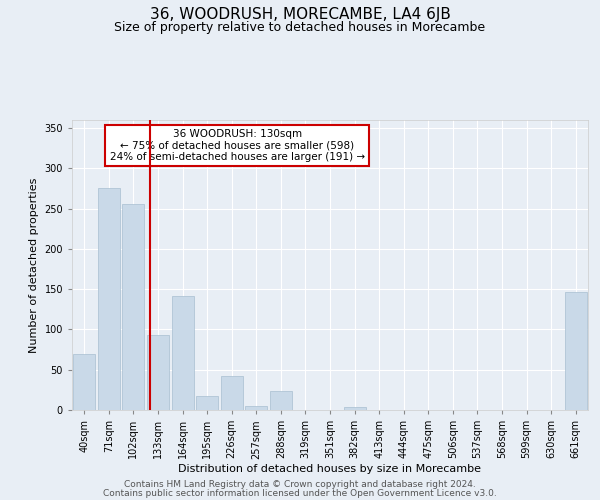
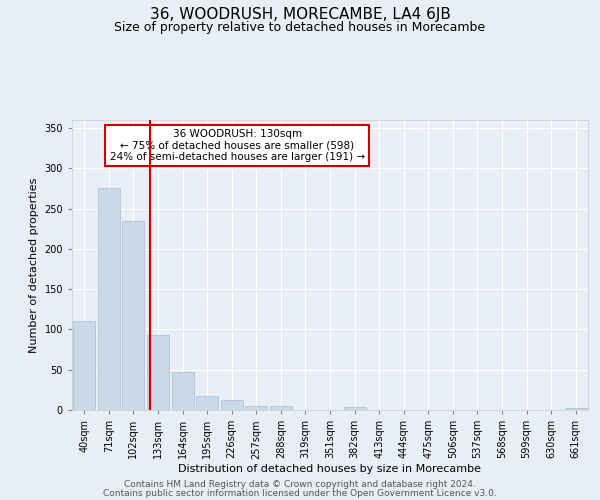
40sqm: 70 -> 110
102sqm: 256 -> 235
164sqm: 142 -> 47
226sqm: 42 -> 12
288sqm: 24 -> 5
661sqm: 146 -> 3
